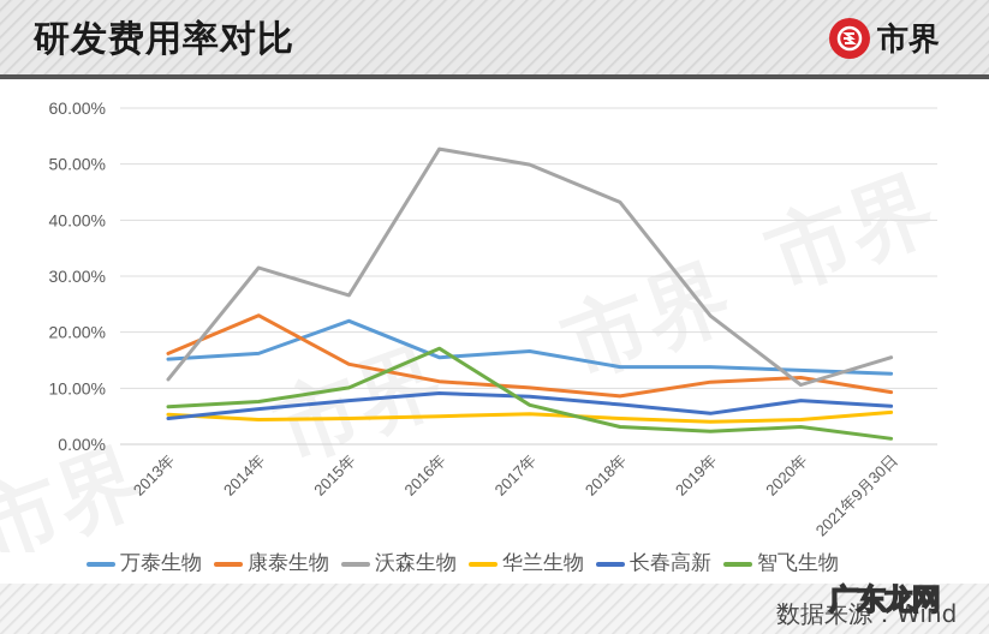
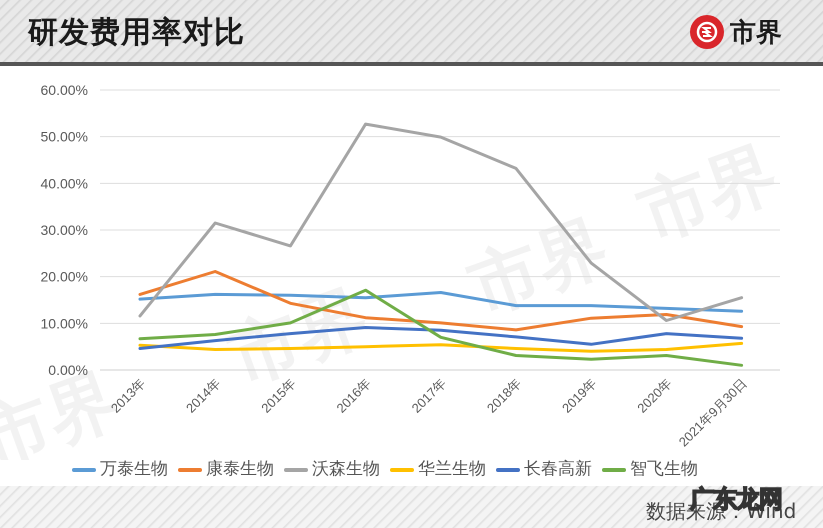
康泰生物/2014年: 23% -> 21%
万泰生物/2015年: 22% -> 16%
